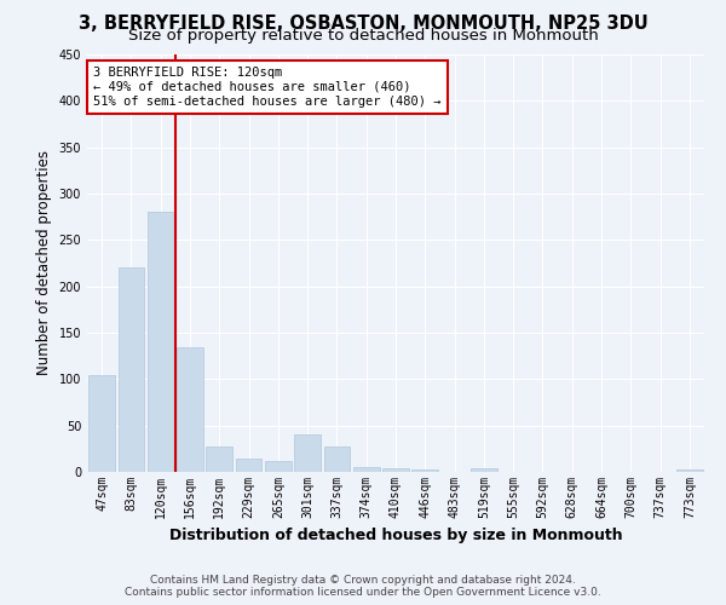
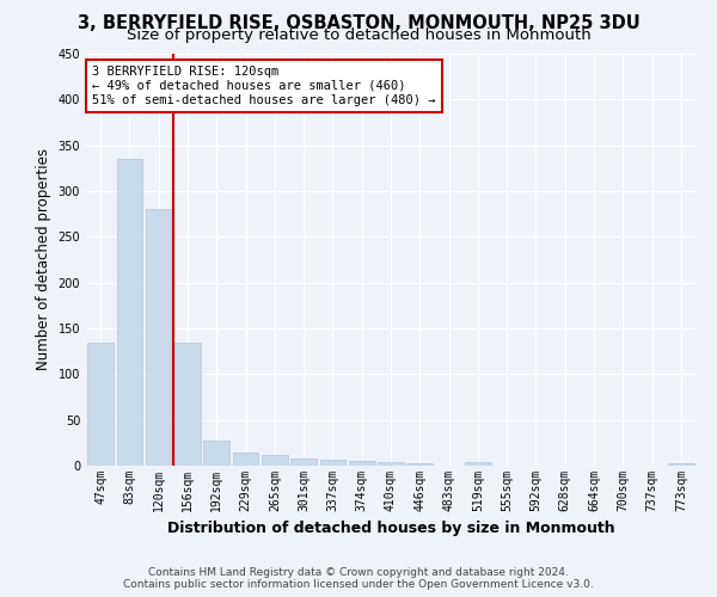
47sqm: 104 -> 135
83sqm: 220 -> 335
301sqm: 40 -> 8
337sqm: 28 -> 6
